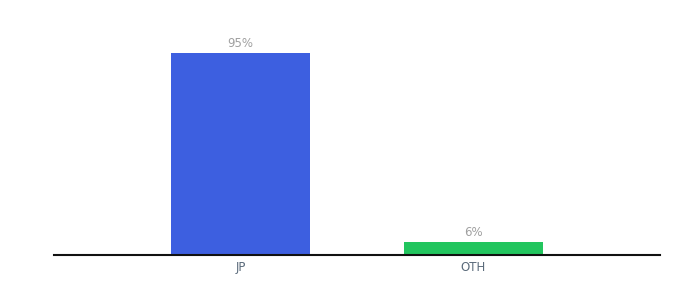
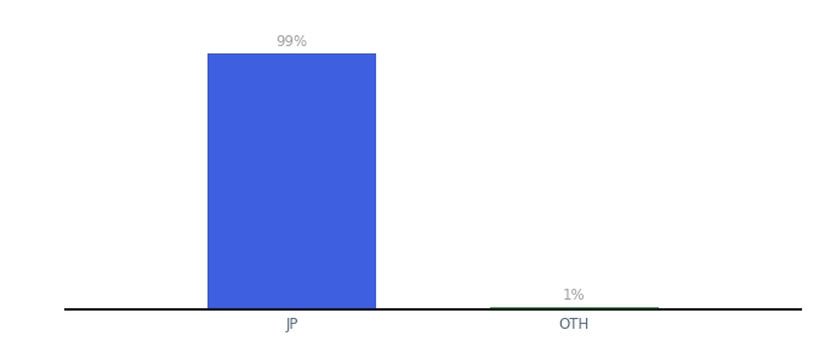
JP: 95% -> 99%
OTH: 6% -> 1%
